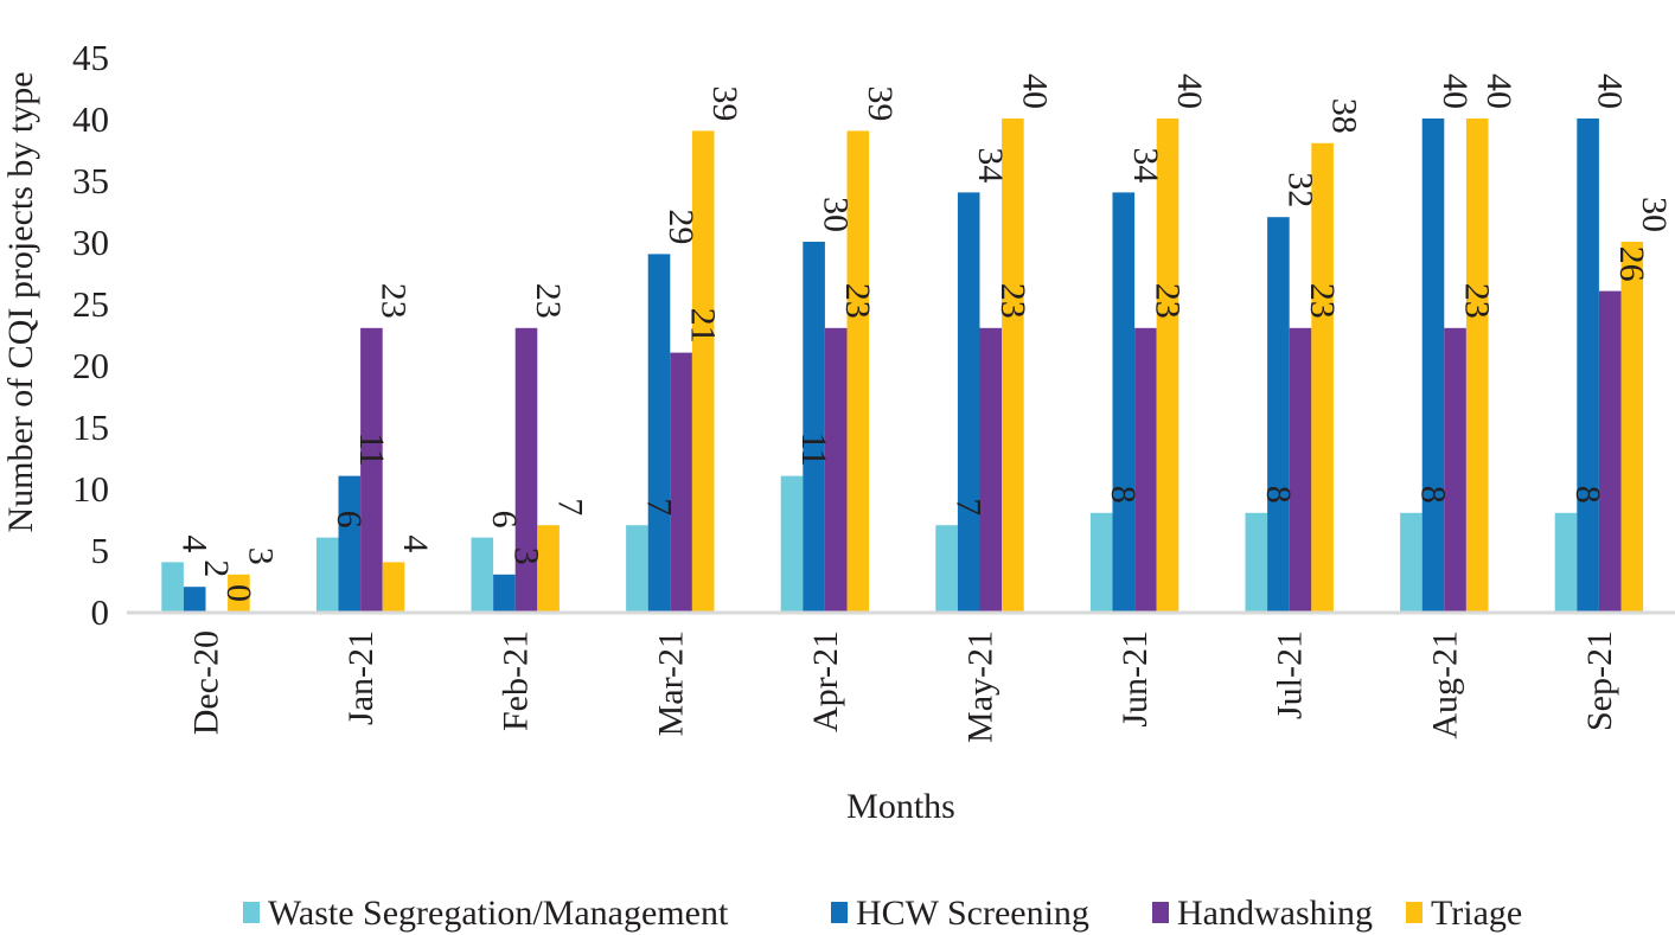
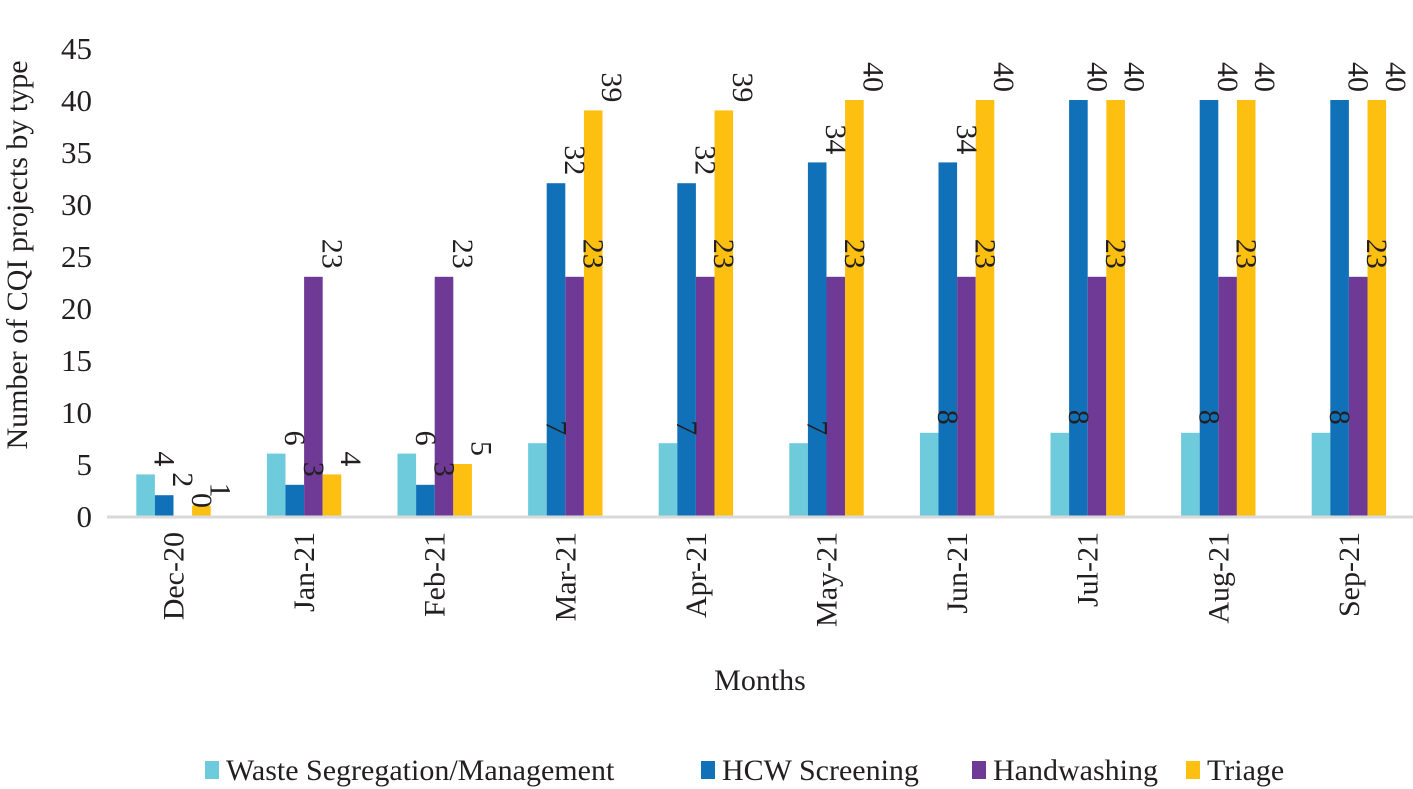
Triage/Dec-20: 3 -> 1
HCW Screening/Jan-21: 11 -> 3
Triage/Feb-21: 7 -> 5
HCW Screening/Mar-21: 29 -> 32
Handwashing/Mar-21: 21 -> 23
Waste Segregation/Management/Apr-21: 11 -> 7
HCW Screening/Apr-21: 30 -> 32
HCW Screening/Jul-21: 32 -> 40
Triage/Jul-21: 38 -> 40
Handwashing/Sep-21: 26 -> 23
Triage/Sep-21: 30 -> 40
